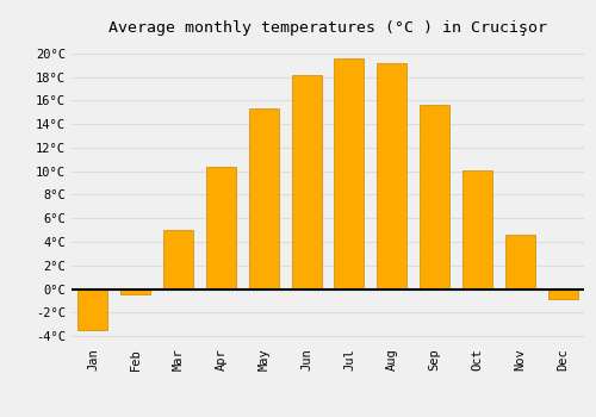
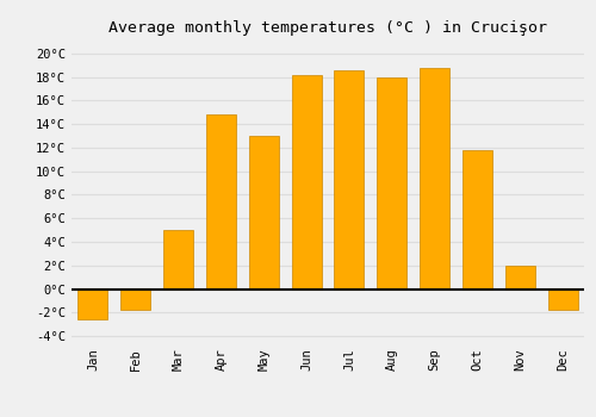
Jan: -3.5°C -> -2.6°C
Feb: -0.5°C -> -1.8°C
Apr: 10.4°C -> 14.8°C
May: 15.3°C -> 13.0°C
Jul: 19.6°C -> 18.6°C
Aug: 19.2°C -> 18.0°C
Sep: 15.6°C -> 18.8°C
Oct: 10.1°C -> 11.8°C
Nov: 4.6°C -> 2.0°C
Dec: -0.9°C -> -1.8°C
